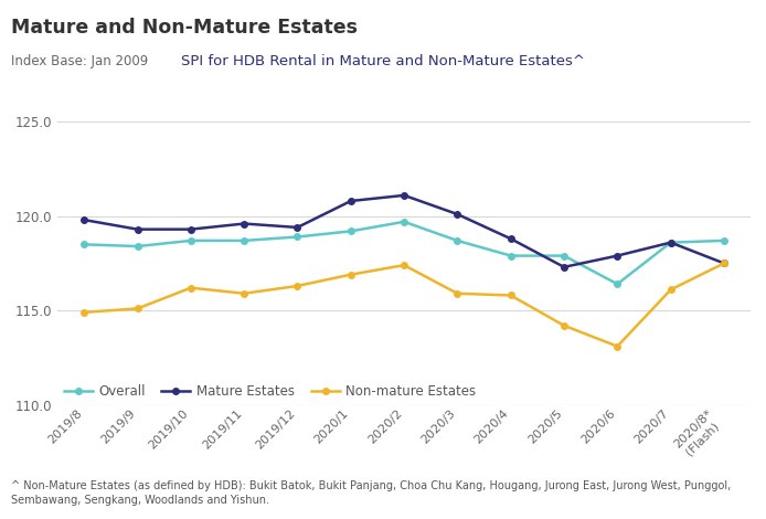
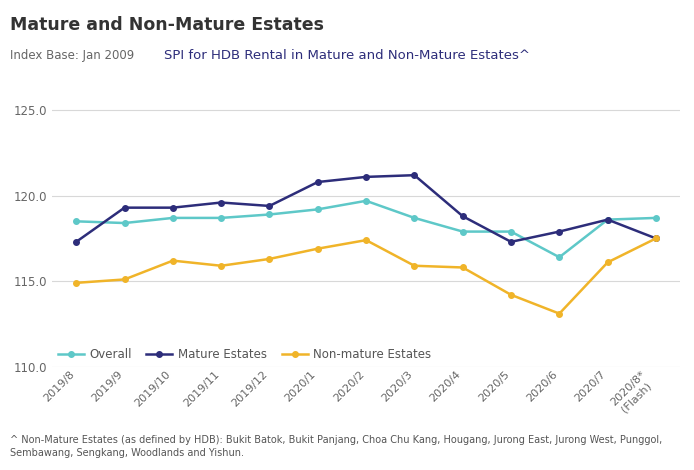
Mature Estates/2019/8: 119.8 -> 117.3
Mature Estates/2020/3: 120.1 -> 121.2
